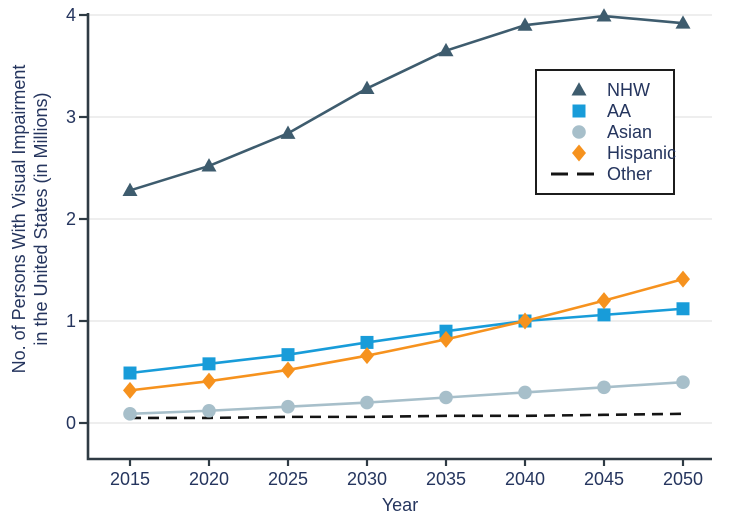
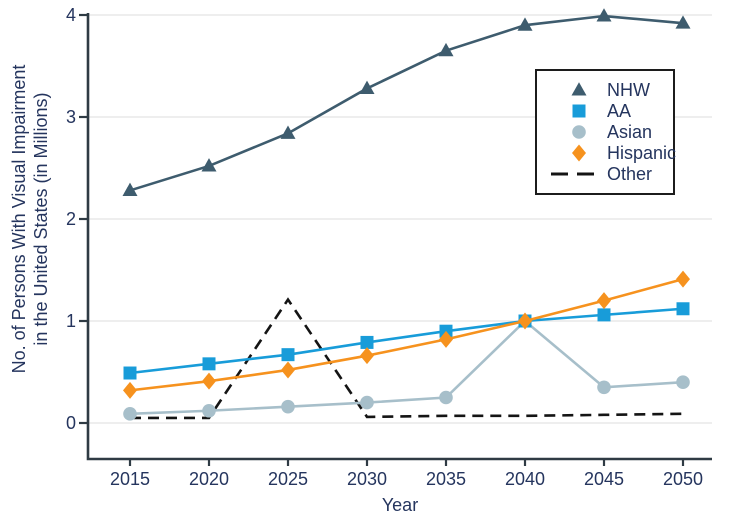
Other/2025: 0.06 -> 1.21
Asian/2040: 0.30 -> 1.00
